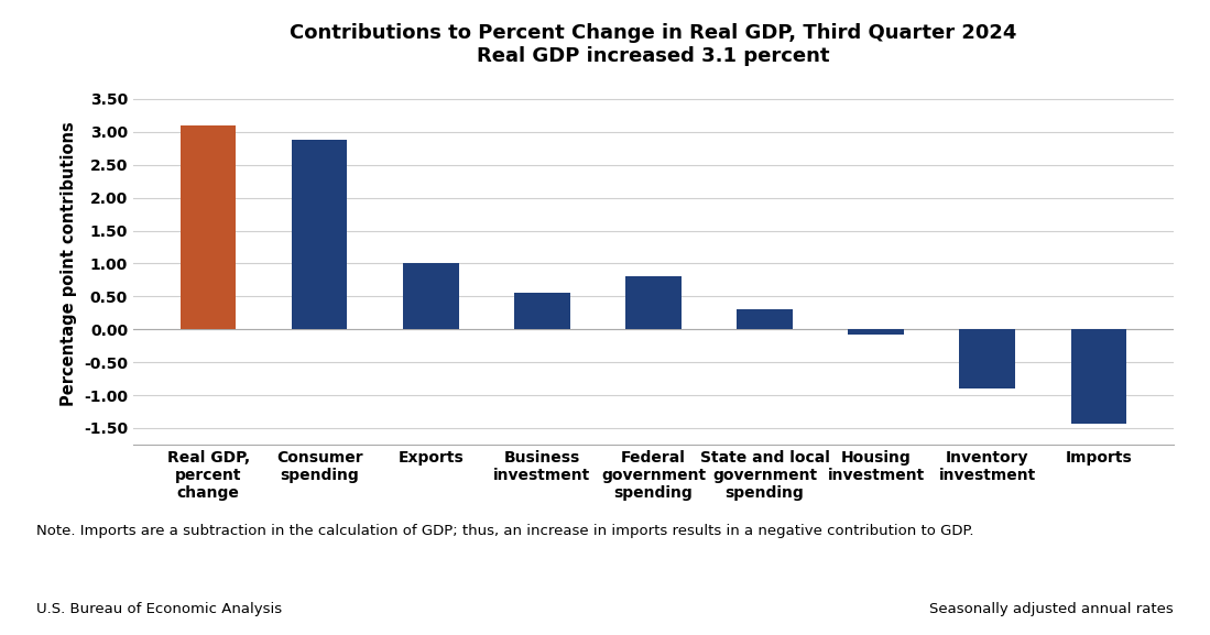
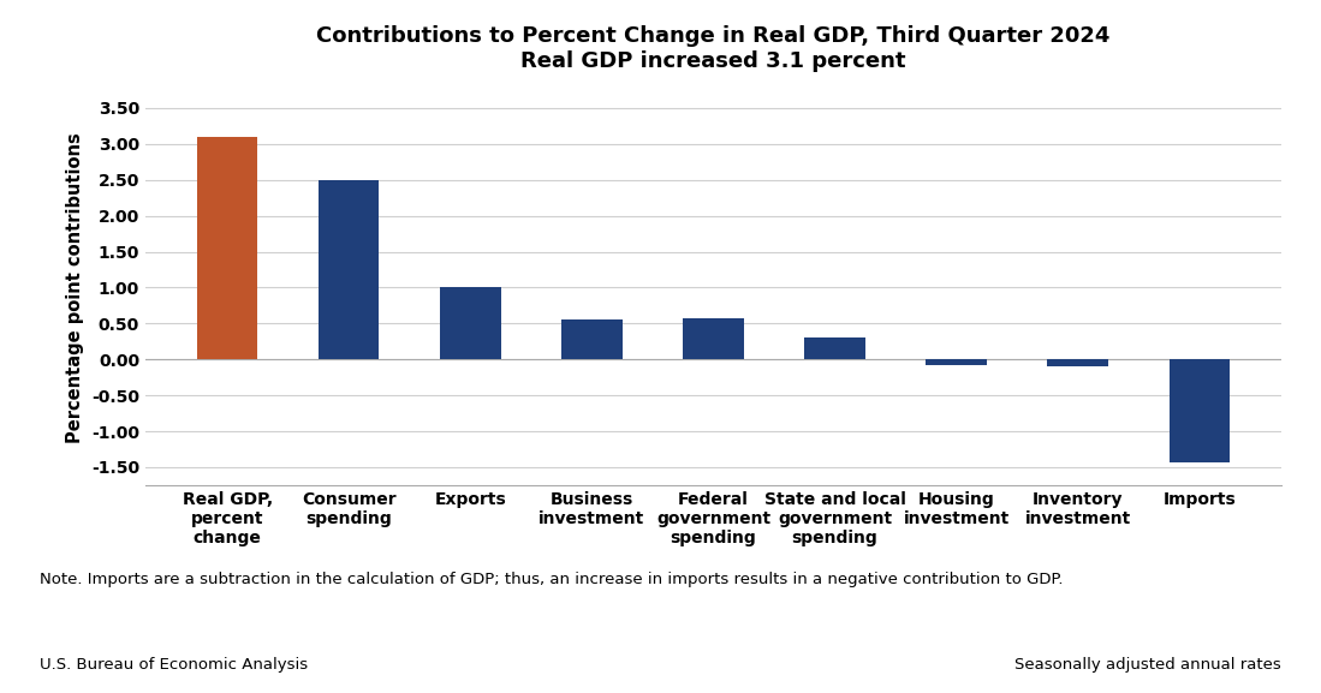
Consumer spending: 2.88 -> 2.50
Federal government spending: 0.80 -> 0.57
Inventory investment: -0.90 -> -0.10
